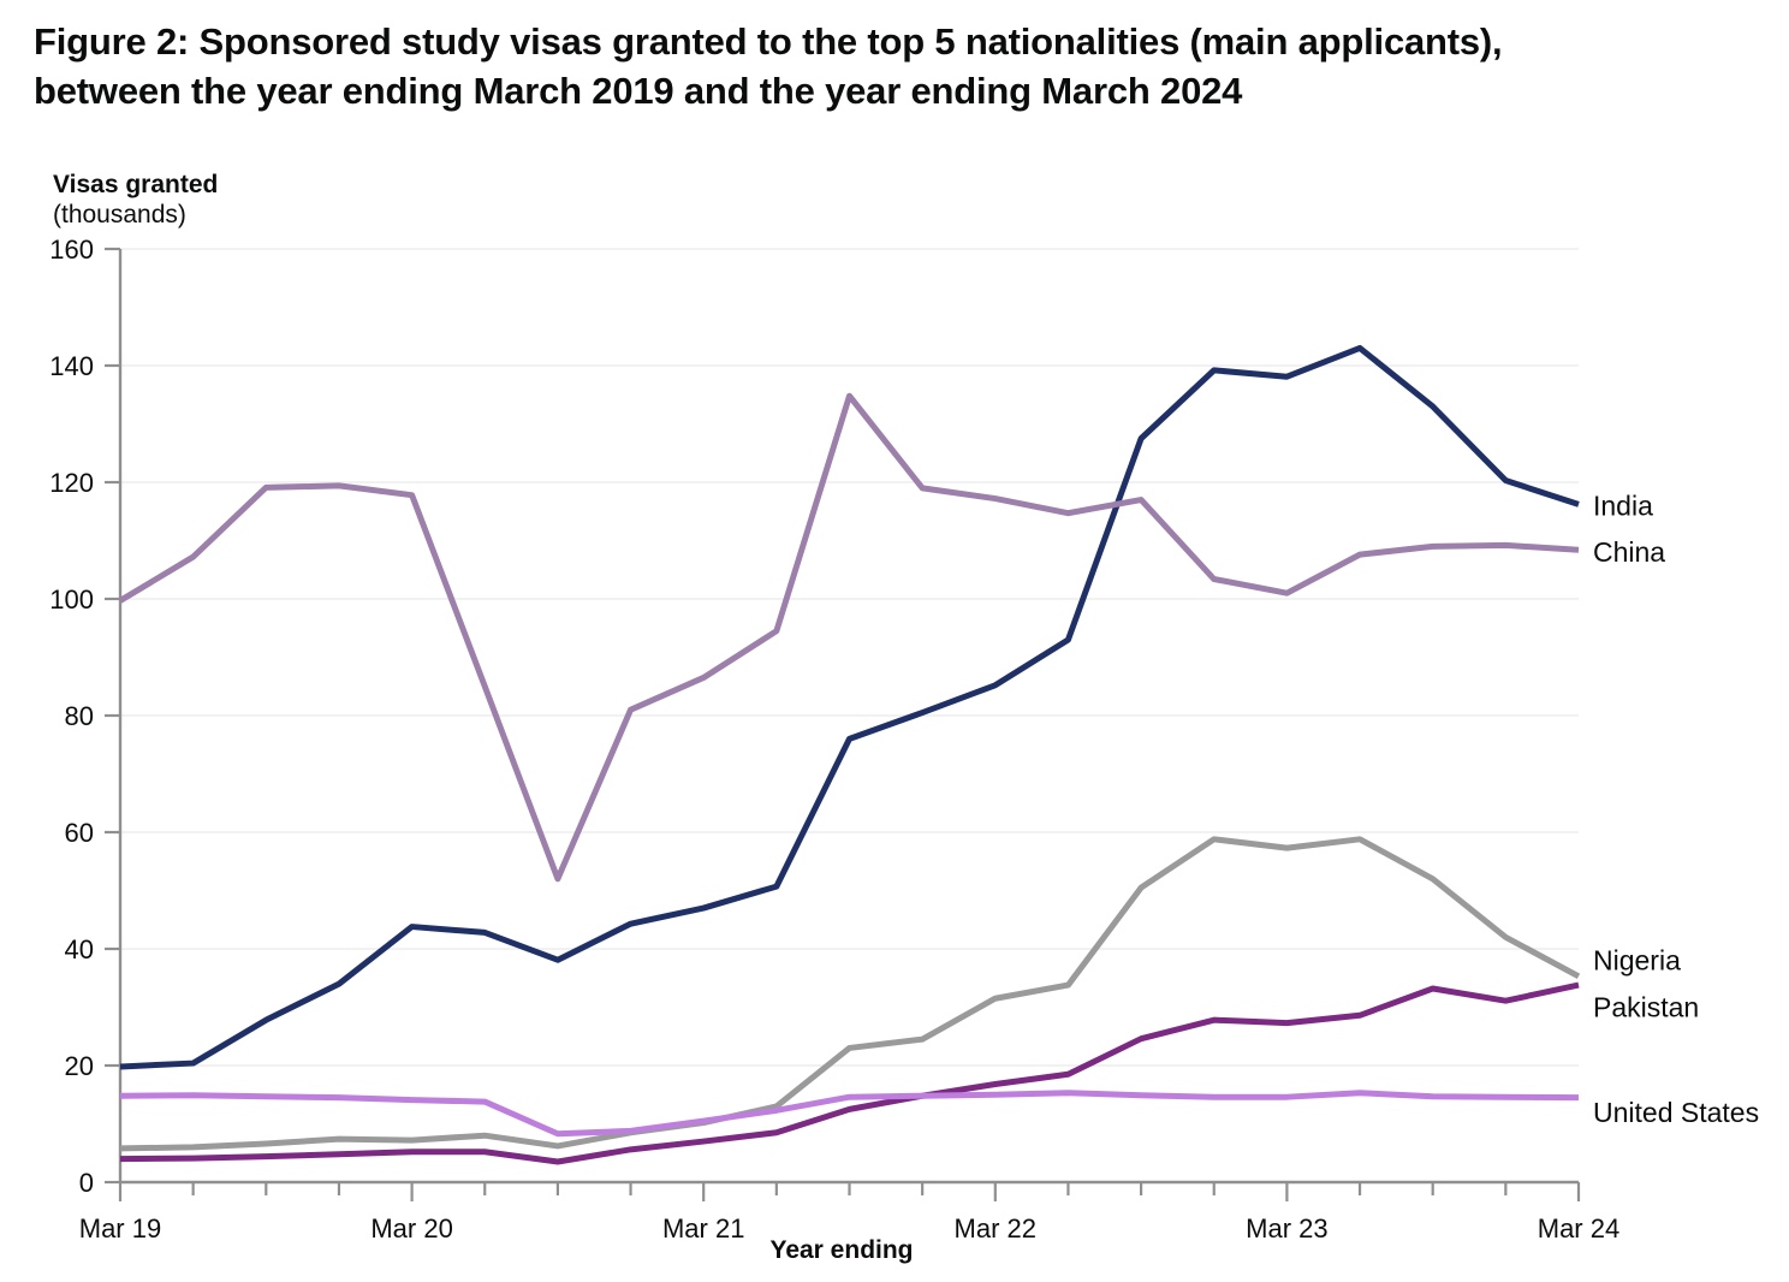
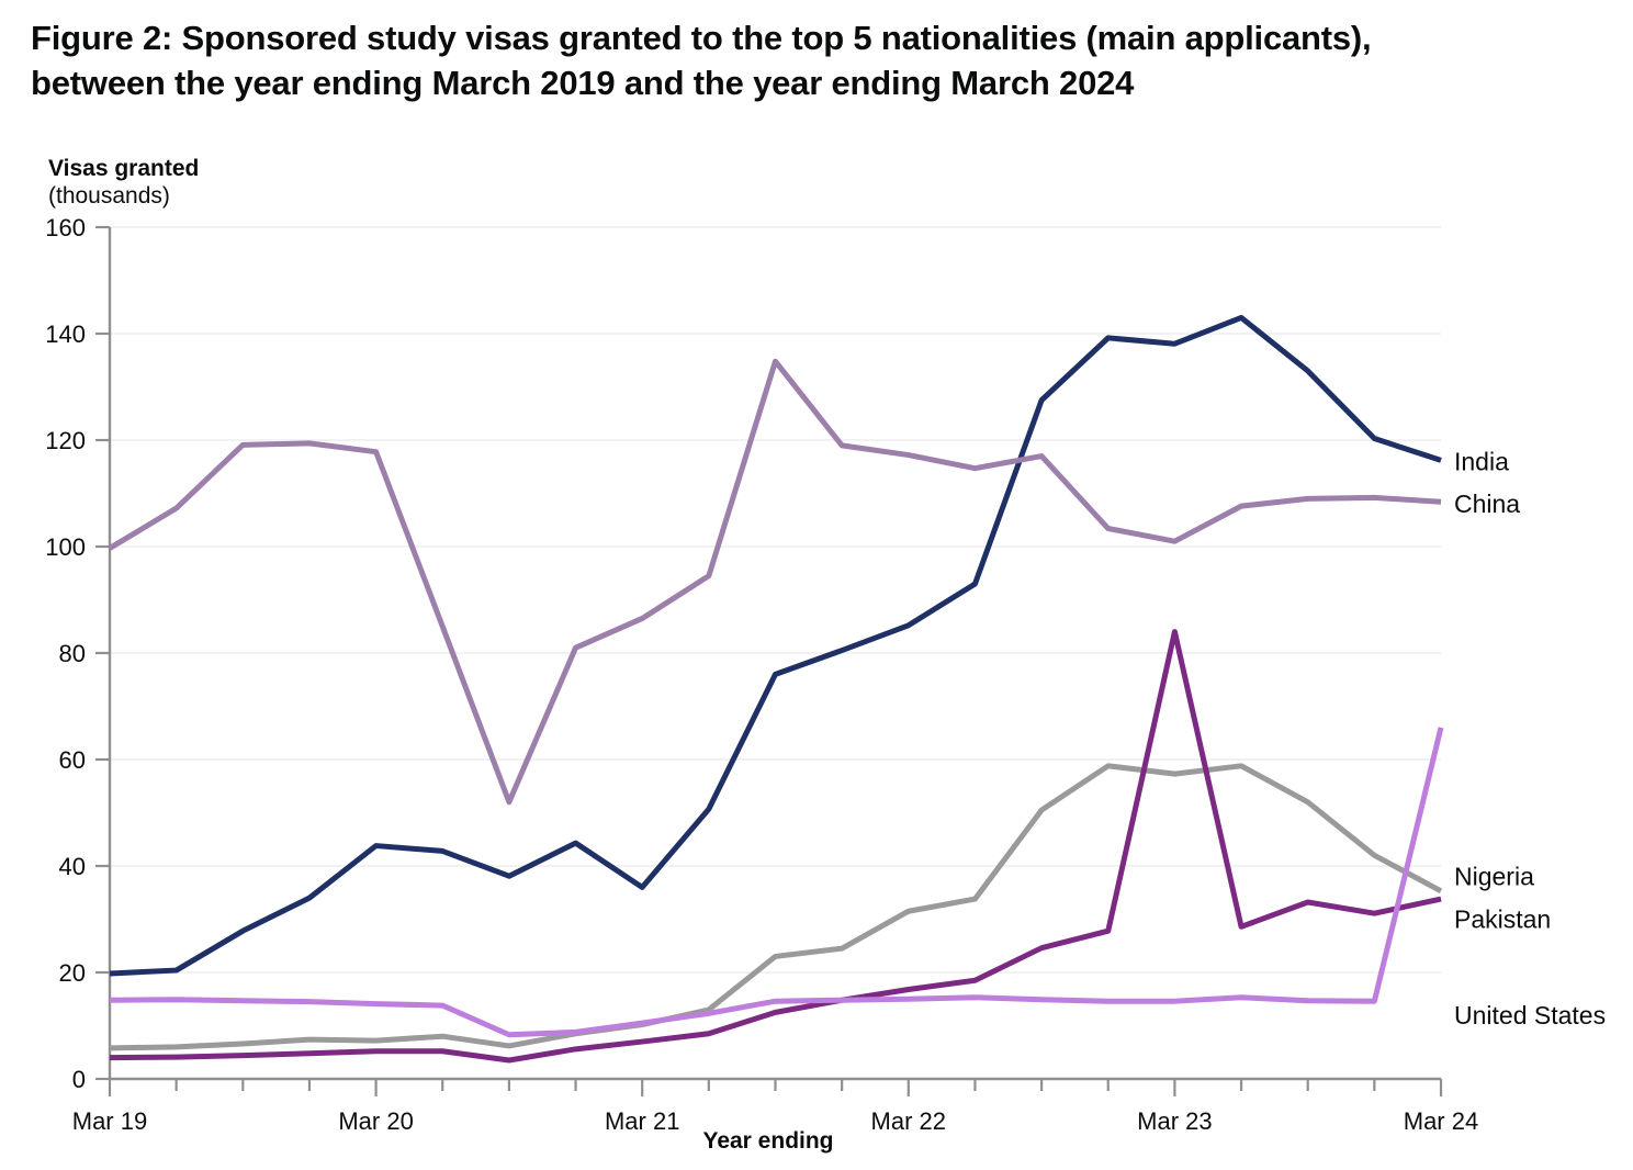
India/Mar 21: 47 -> 36
Pakistan/Mar 23: 27 -> 84
United States/Mar 24: 14 -> 66
